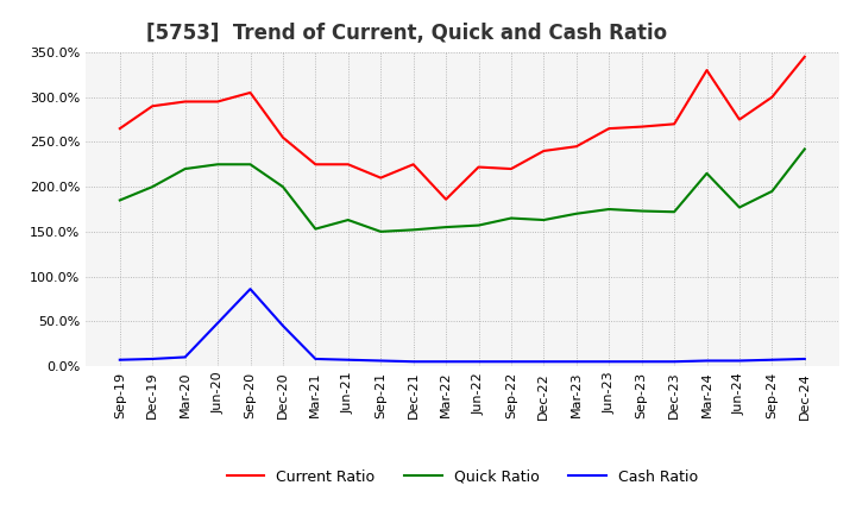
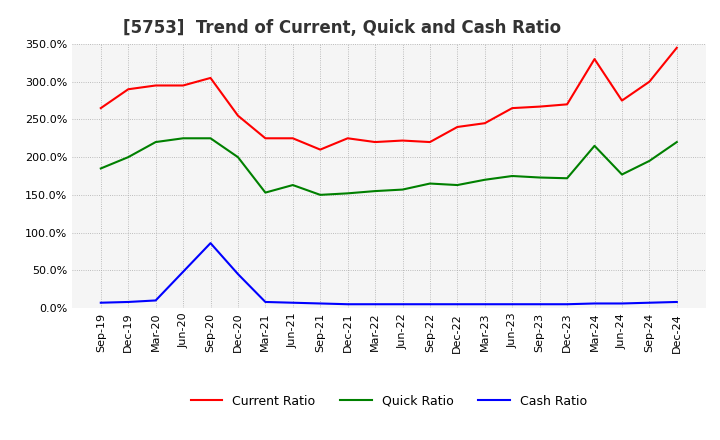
Current Ratio/Mar-22: 186% -> 220%
Quick Ratio/Dec-24: 242% -> 220%
